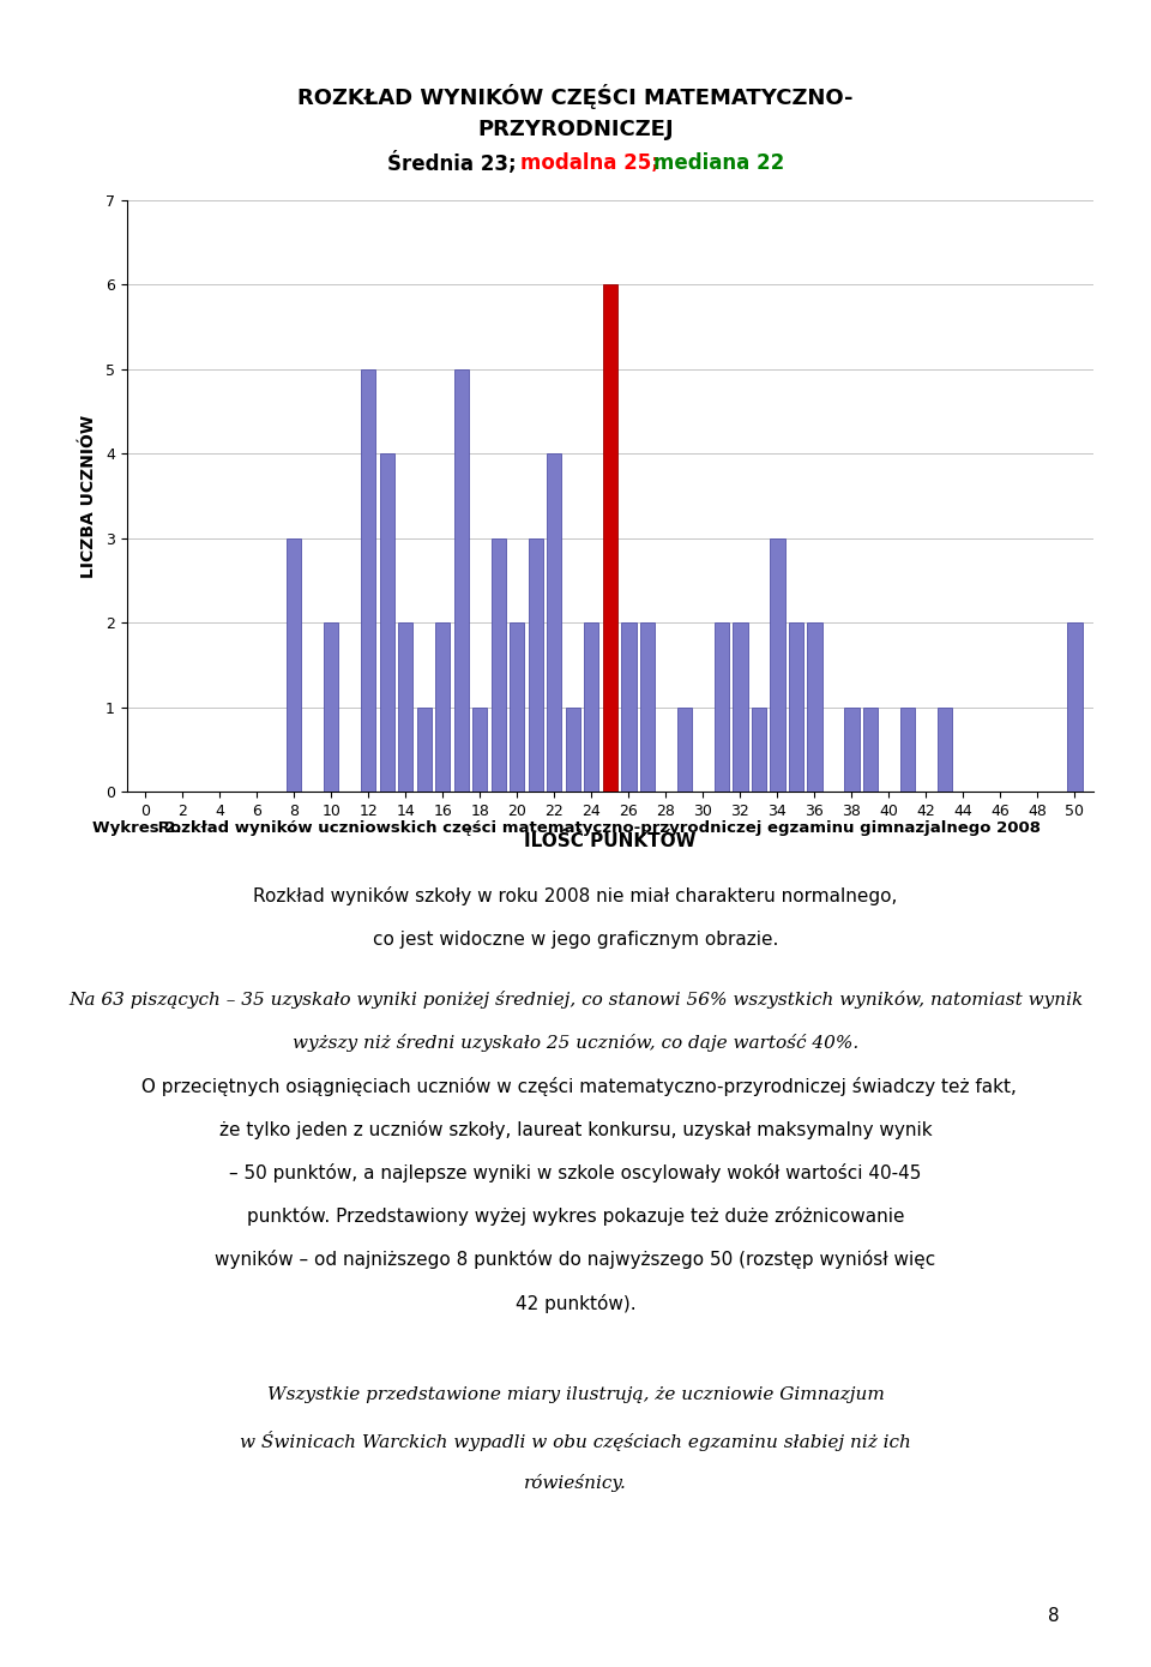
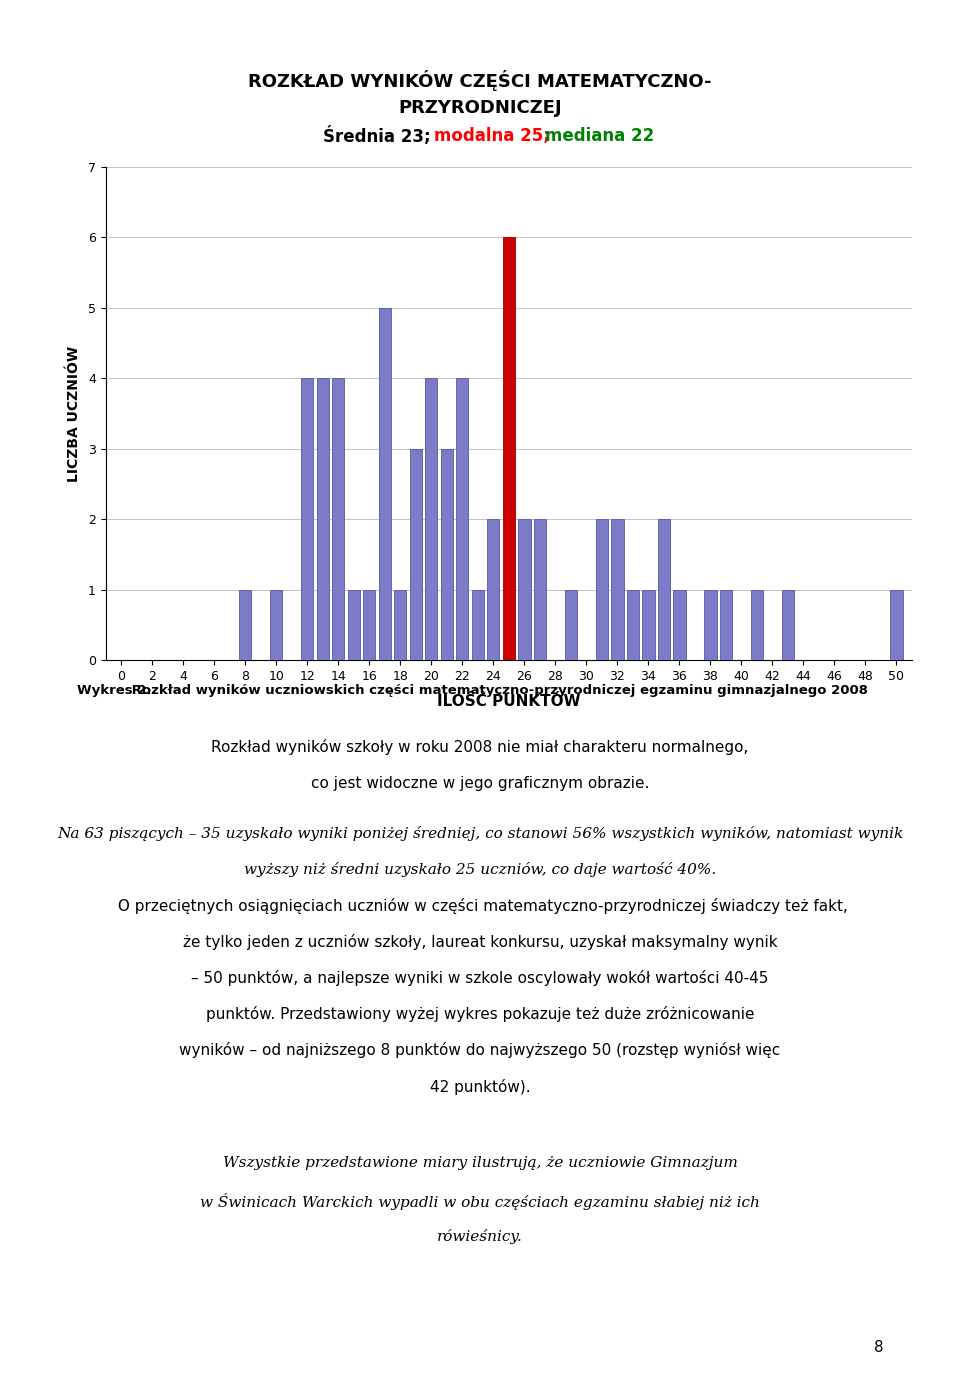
8: 3 -> 1
10: 2 -> 1
12: 5 -> 4
14: 2 -> 4
16: 2 -> 1
20: 2 -> 4
34: 3 -> 1
36: 2 -> 1
50: 2 -> 1
